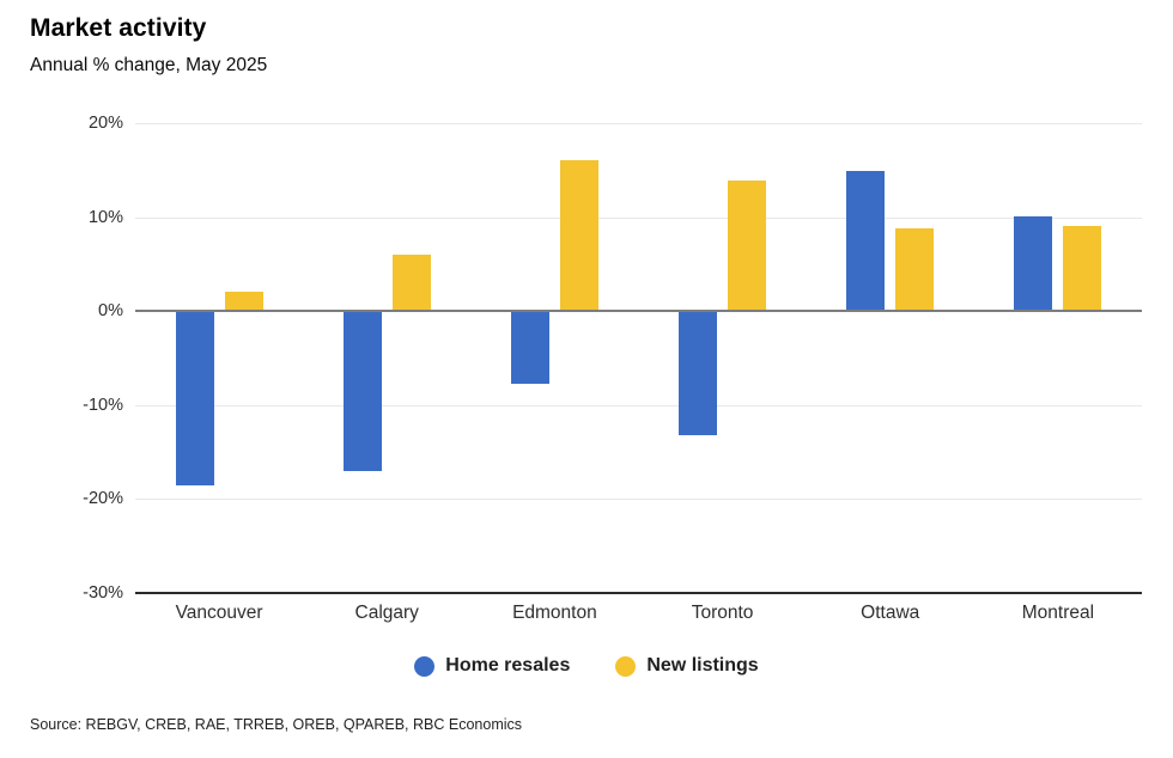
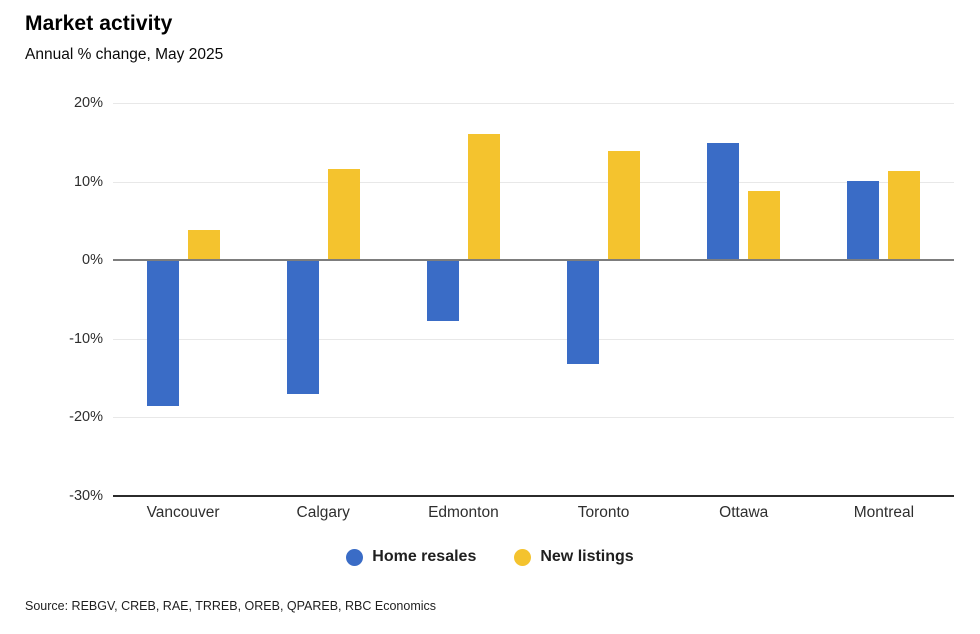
New listings/Vancouver: 2% -> 4%
New listings/Calgary: 6% -> 12%
New listings/Montreal: 9% -> 11%
